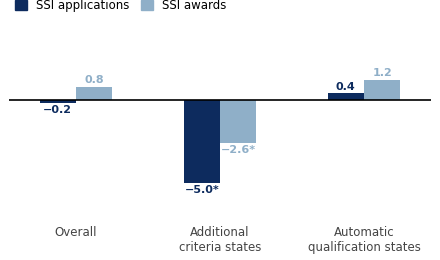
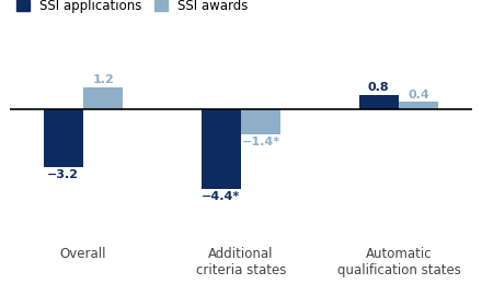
SSI applications/Overall: −0.2 -> −3.2
SSI awards/Overall: 0.8 -> 1.2
SSI applications/Additional criteria states: −5.0* -> −4.4*
SSI awards/Additional criteria states: −2.6* -> −1.4*
SSI applications/Automatic qualification states: 0.4 -> 0.8
SSI awards/Automatic qualification states: 1.2 -> 0.4
